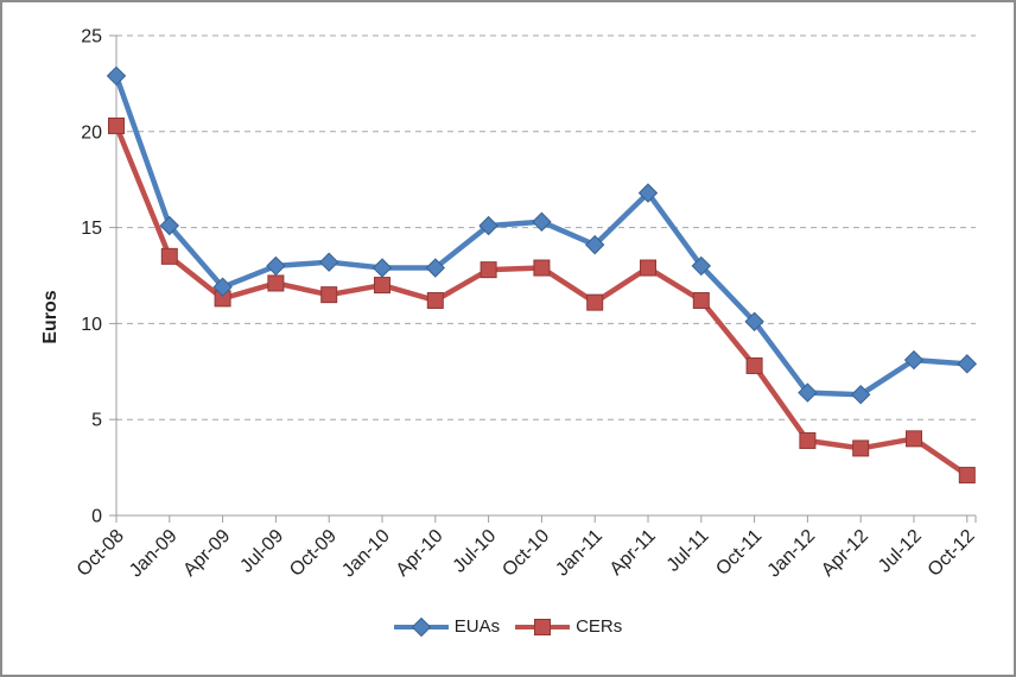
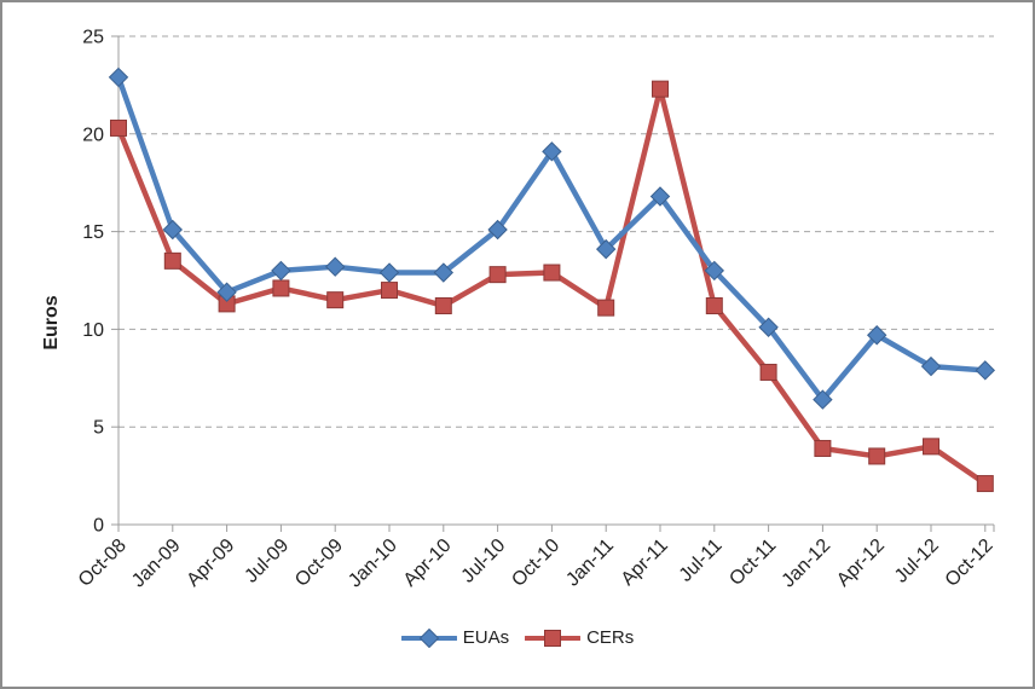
EUAs/Oct-10: 15.3 -> 19.1
CERs/Apr-11: 12.9 -> 22.3
EUAs/Apr-12: 6.3 -> 9.7
